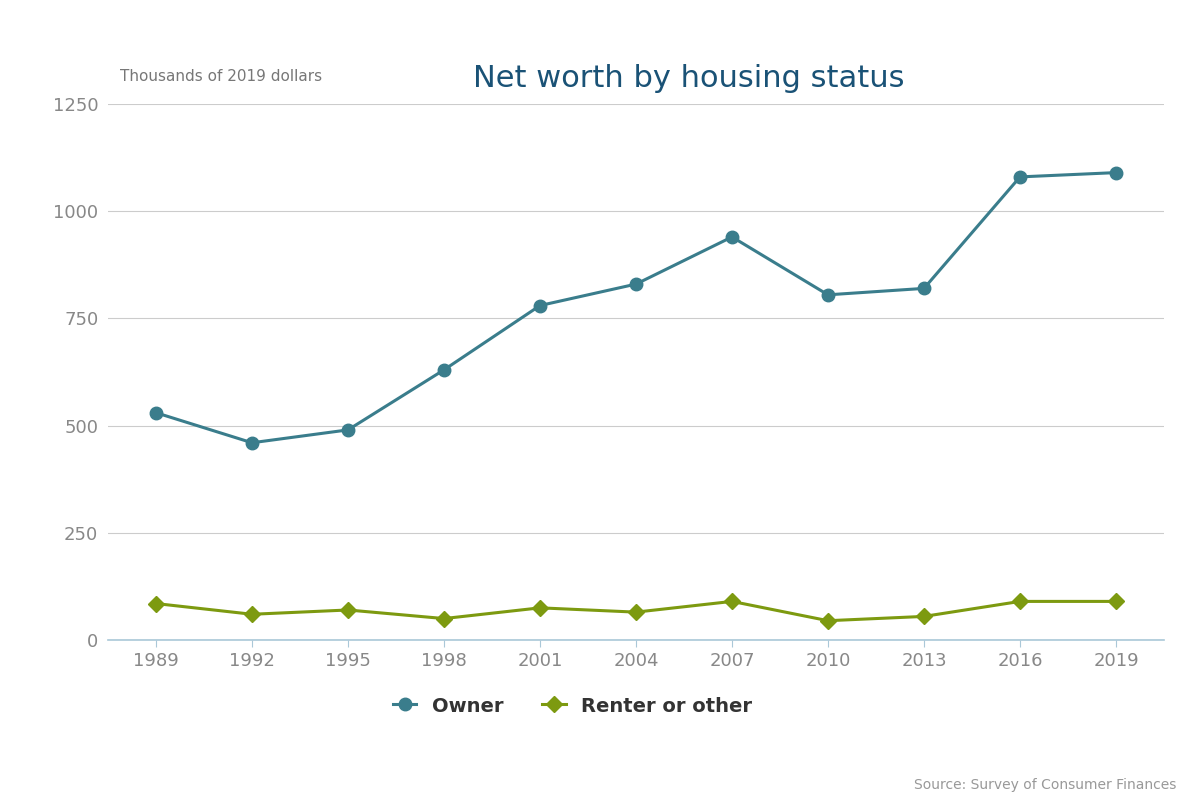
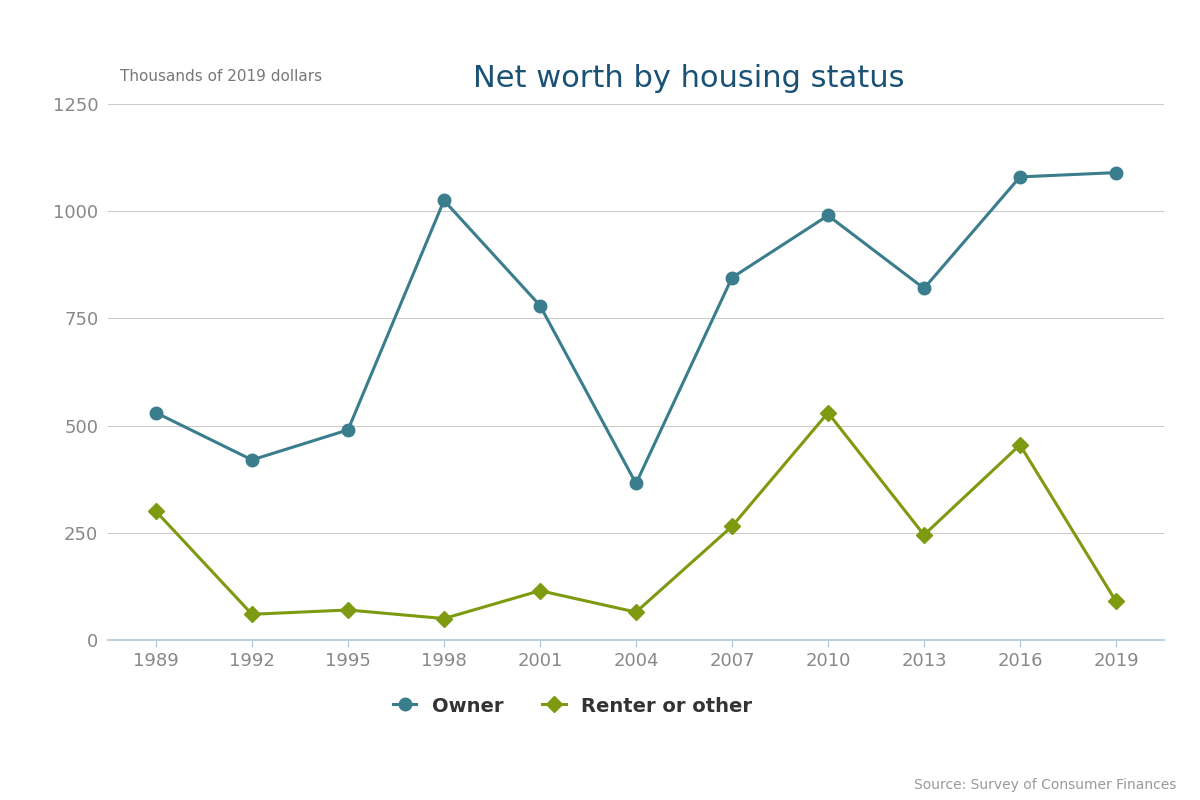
Renter or other/1989: 85 -> 300
Owner/1992: 460 -> 420
Owner/1998: 630 -> 1025
Renter or other/2001: 75 -> 115
Owner/2004: 830 -> 365
Owner/2007: 940 -> 845
Renter or other/2007: 90 -> 265
Owner/2010: 805 -> 990
Renter or other/2010: 45 -> 530
Renter or other/2013: 55 -> 245
Renter or other/2016: 90 -> 455
